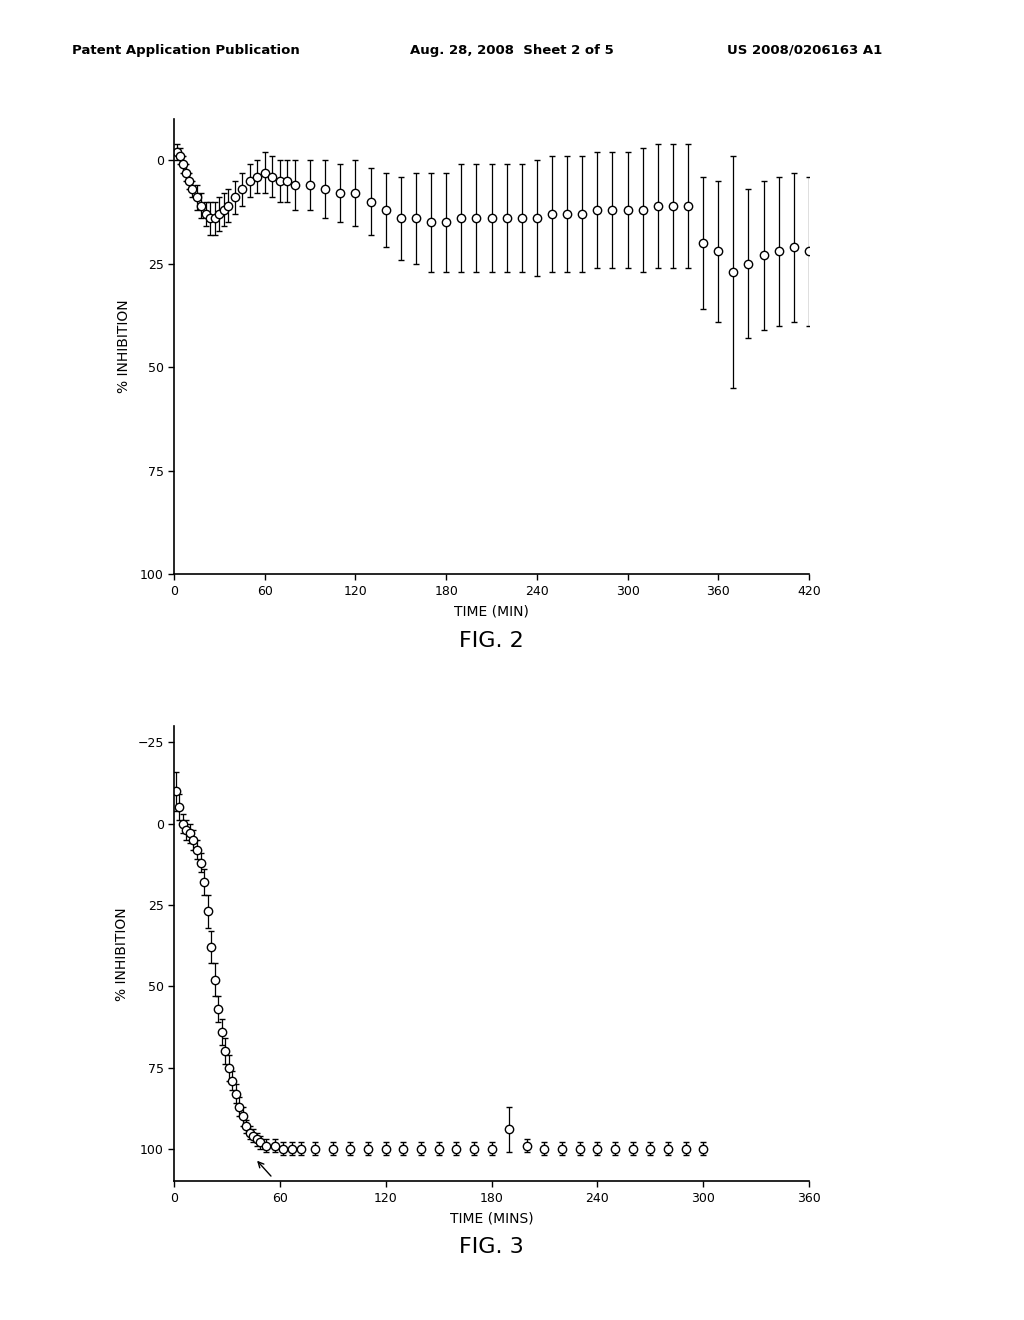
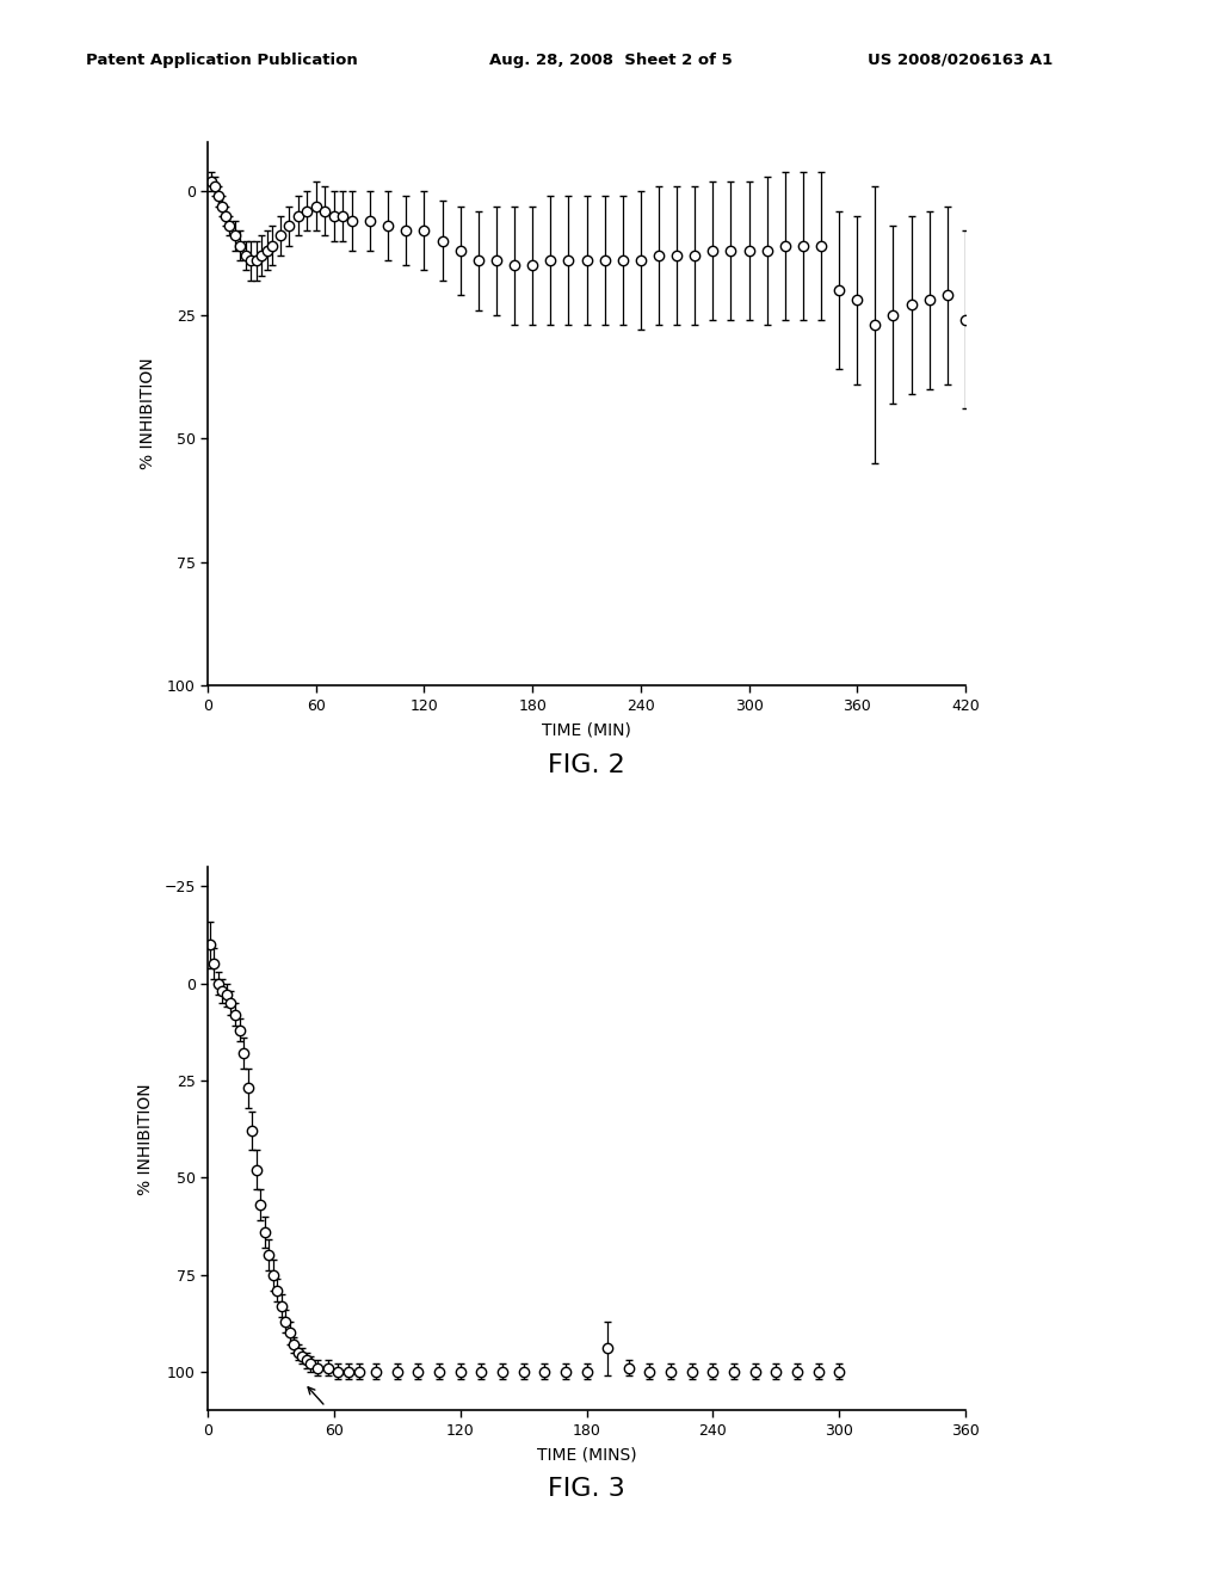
420: 22 -> 26
